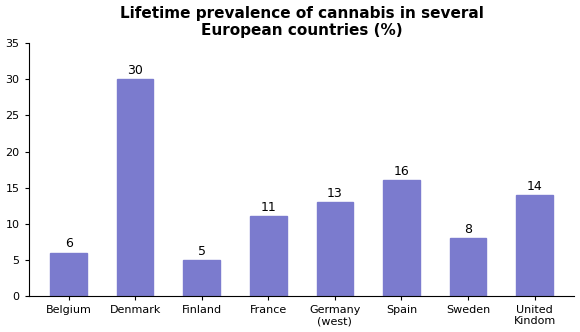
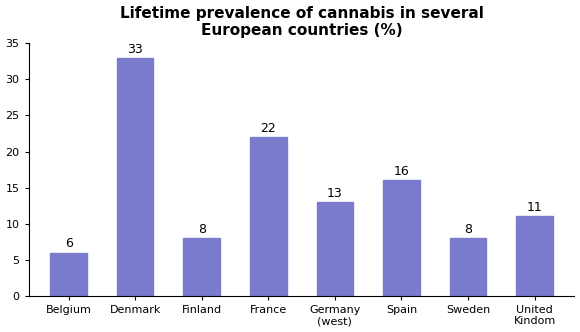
Denmark: 30 -> 33
Finland: 5 -> 8
France: 11 -> 22
United Kindom: 14 -> 11
